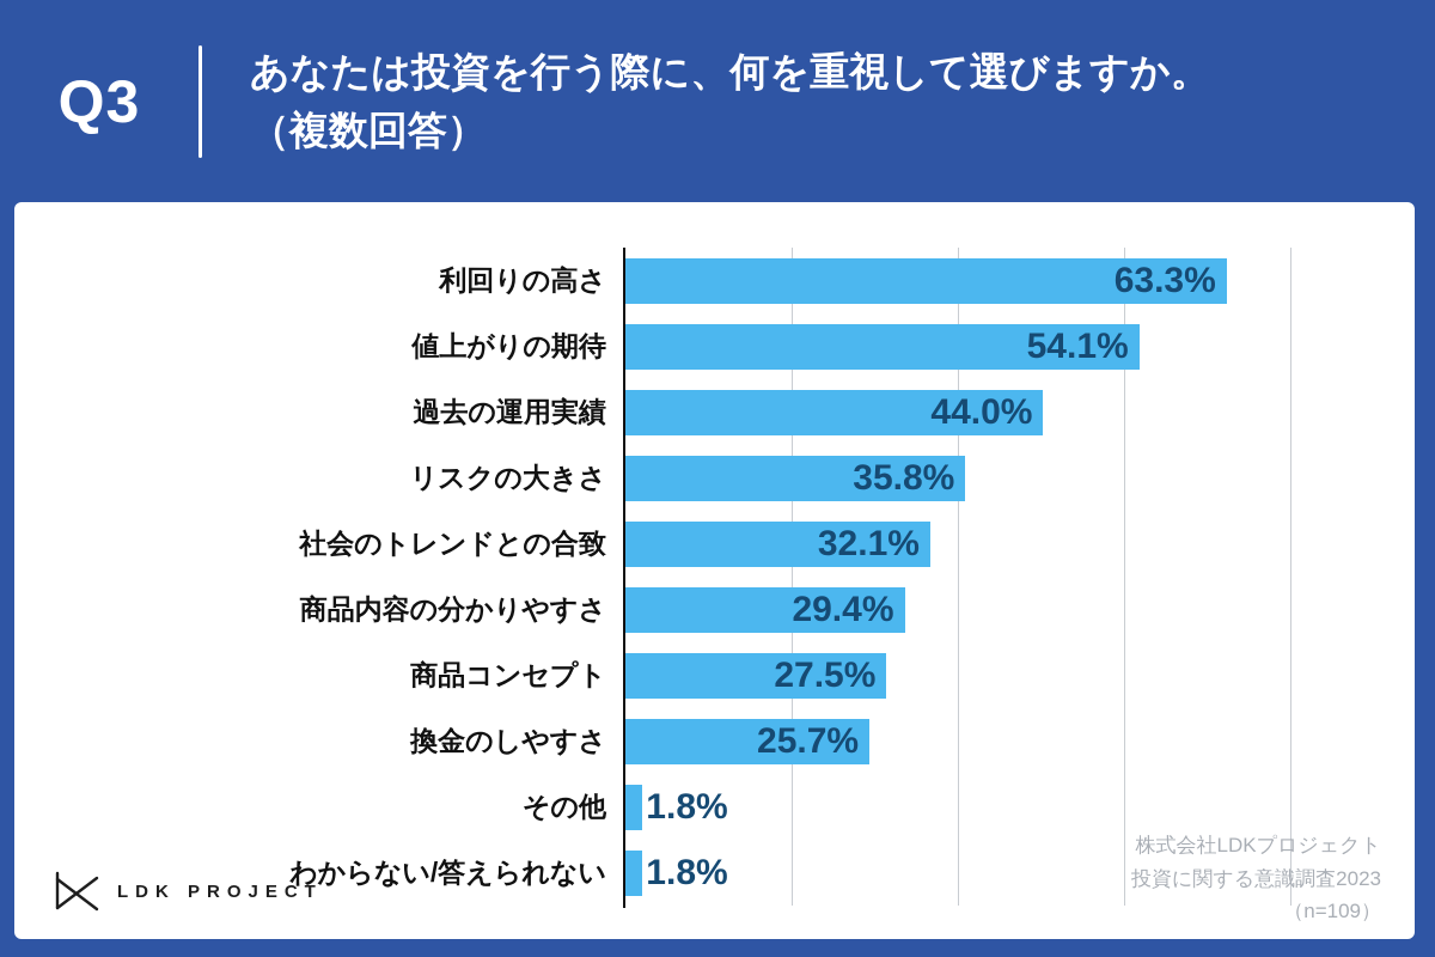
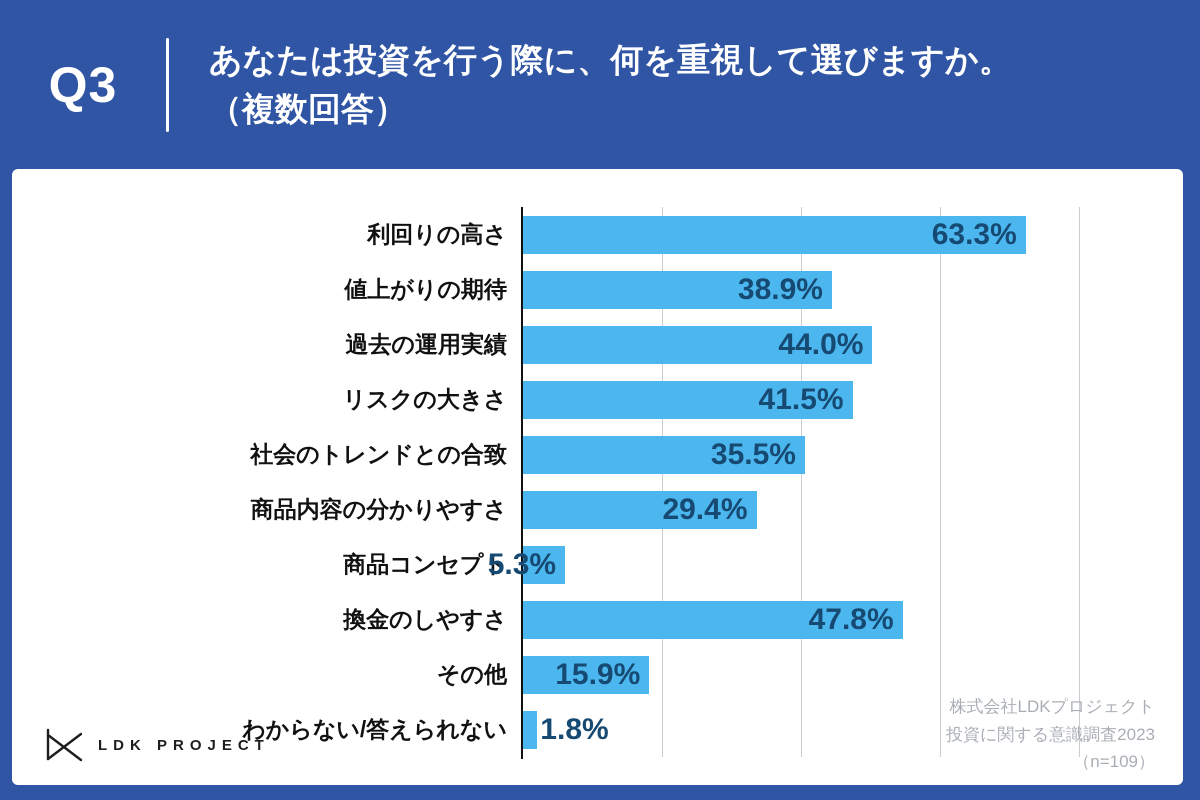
値上がりの期待: 54.1% -> 38.9%
リスクの大きさ: 35.8% -> 41.5%
社会のトレンドとの合致: 32.1% -> 35.5%
商品コンセプト: 27.5% -> 5.3%
換金のしやすさ: 25.7% -> 47.8%
その他: 1.8% -> 15.9%
